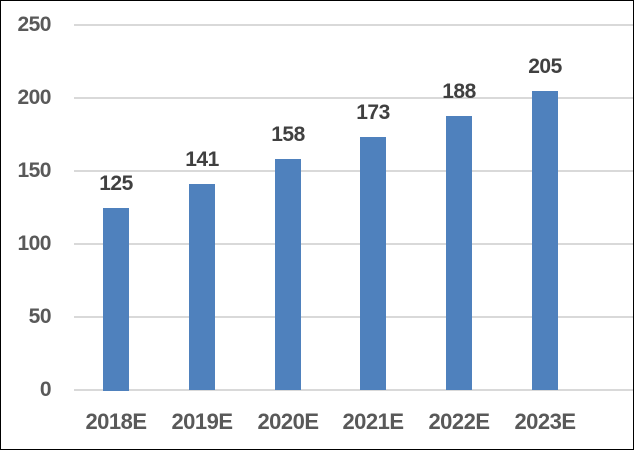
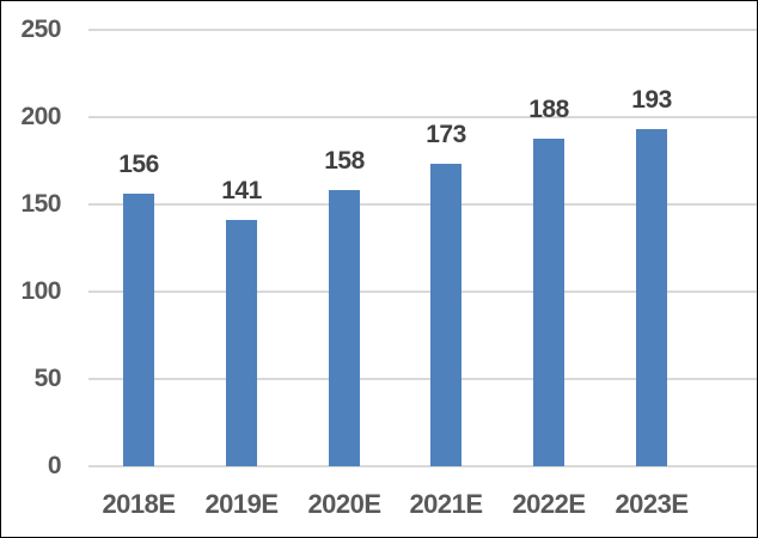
2018E: 125 -> 156
2023E: 205 -> 193
